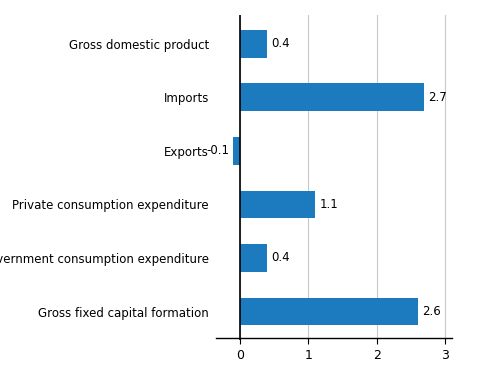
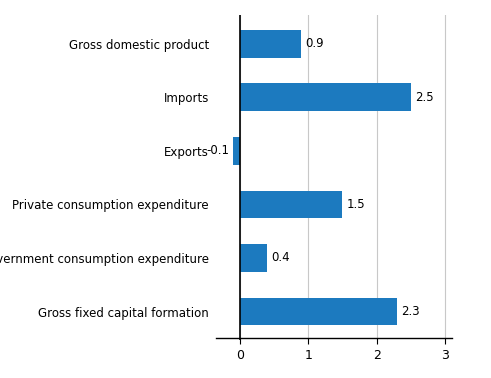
Gross domestic product: 0.4 -> 0.9
Imports: 2.7 -> 2.5
Private consumption expenditure: 1.1 -> 1.5
Gross fixed capital formation: 2.6 -> 2.3
